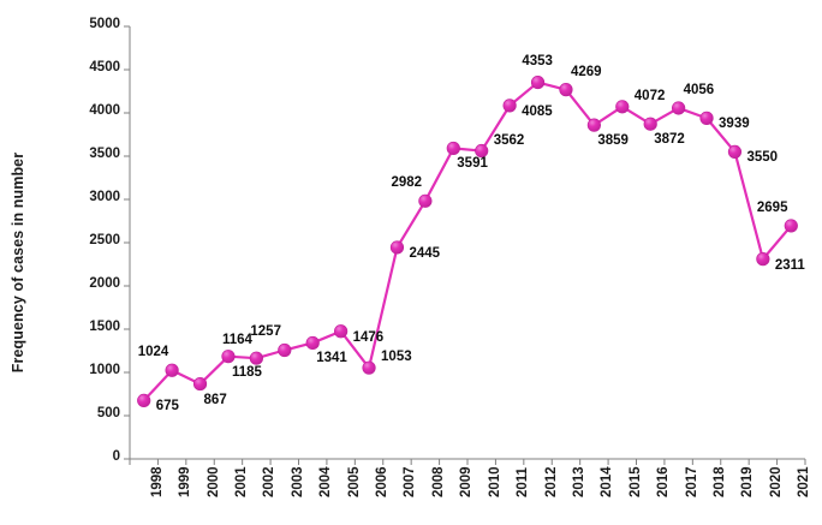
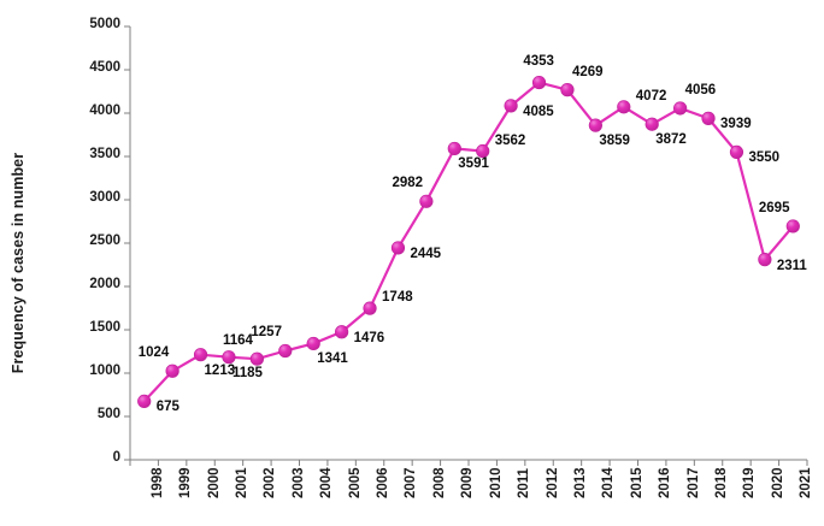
2000: 867 -> 1213
2006: 1053 -> 1748
